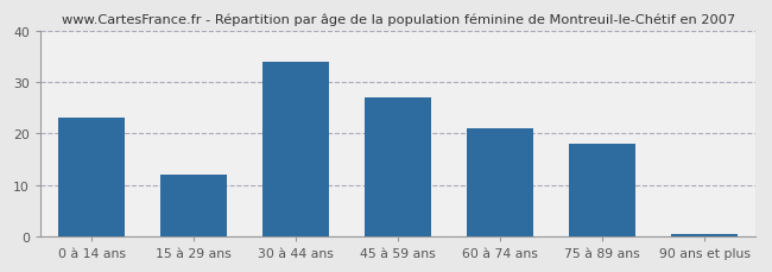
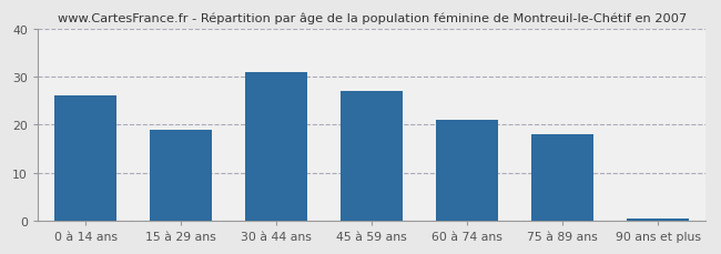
0 à 14 ans: 23.0 -> 26.0
15 à 29 ans: 12.0 -> 19.0
30 à 44 ans: 34.0 -> 31.0
